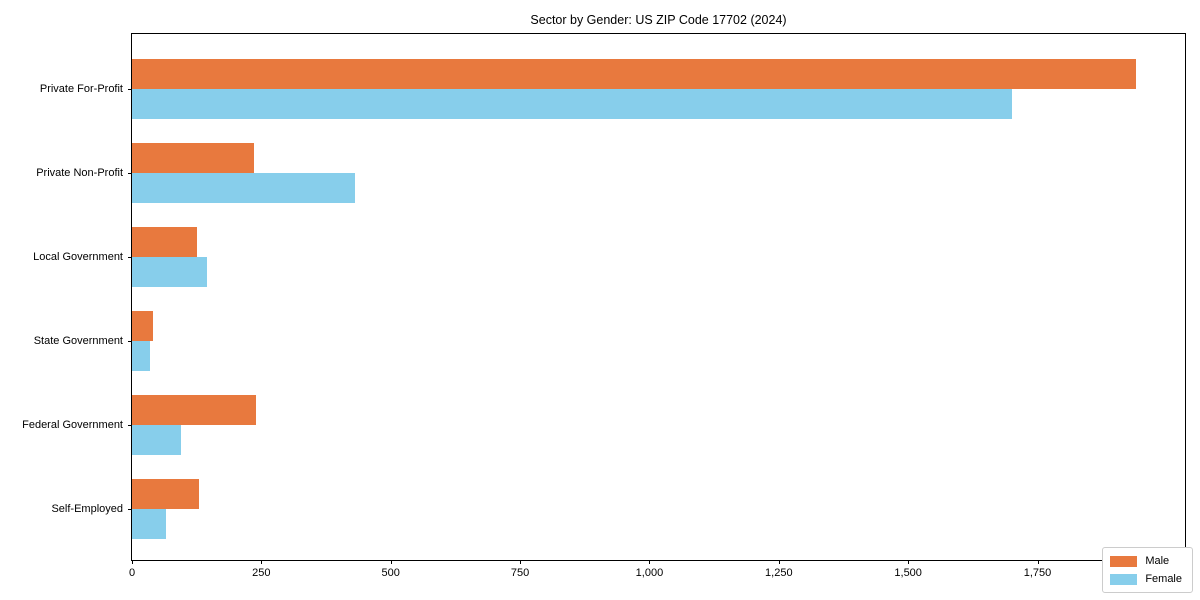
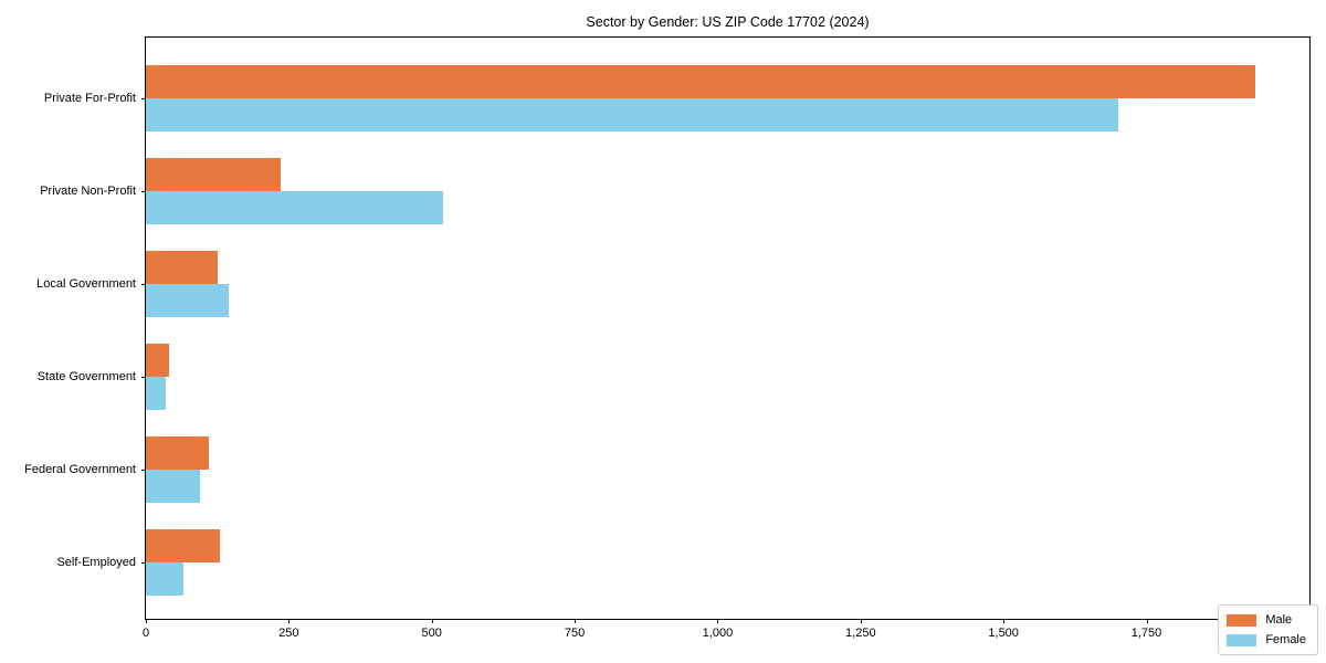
Female/Private Non-Profit: 430 -> 520
Male/Federal Government: 240 -> 110
